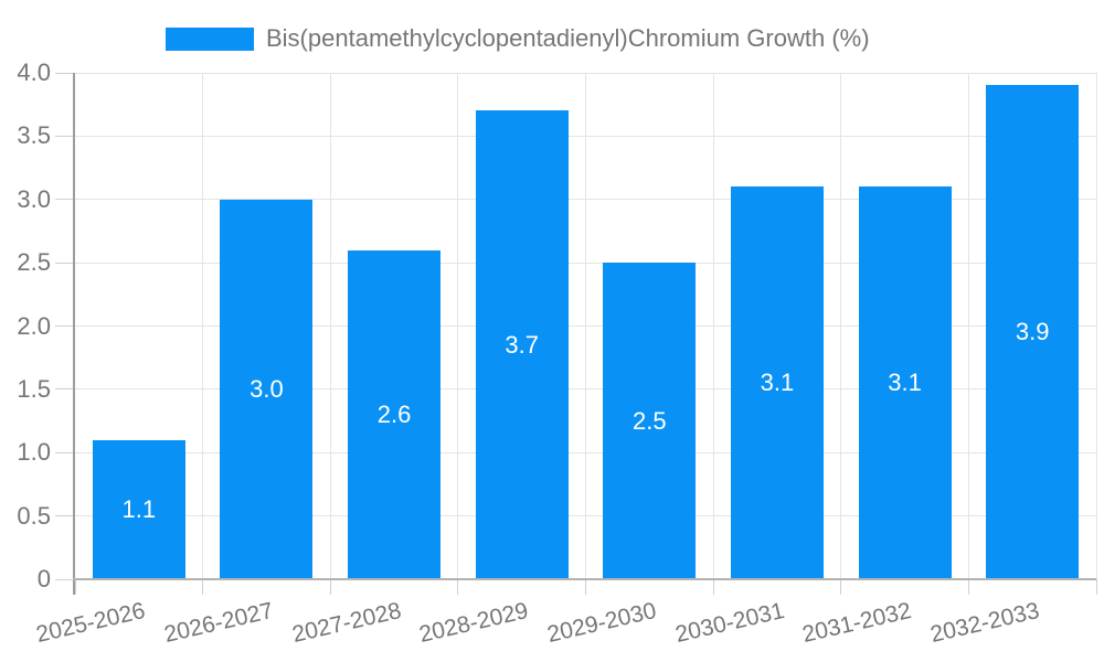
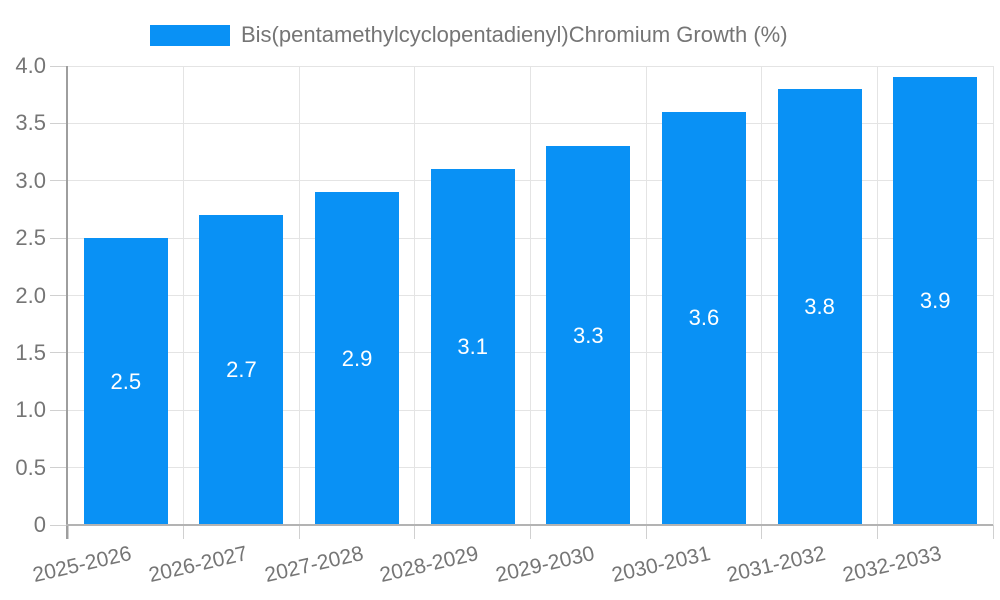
2025-2026: 1.1 -> 2.5
2026-2027: 3.0 -> 2.7
2027-2028: 2.6 -> 2.9
2028-2029: 3.7 -> 3.1
2029-2030: 2.5 -> 3.3
2030-2031: 3.1 -> 3.6
2031-2032: 3.1 -> 3.8
